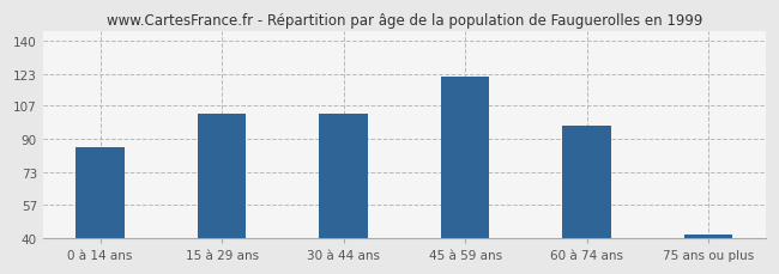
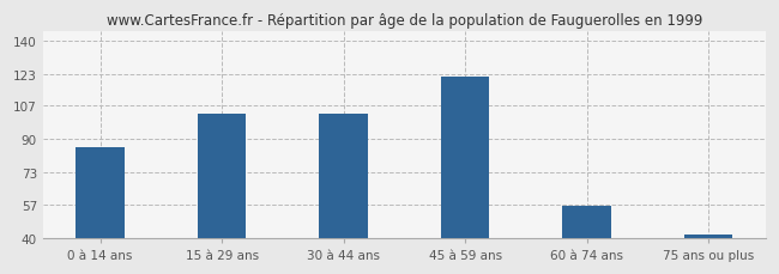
60 à 74 ans: 97 -> 56
